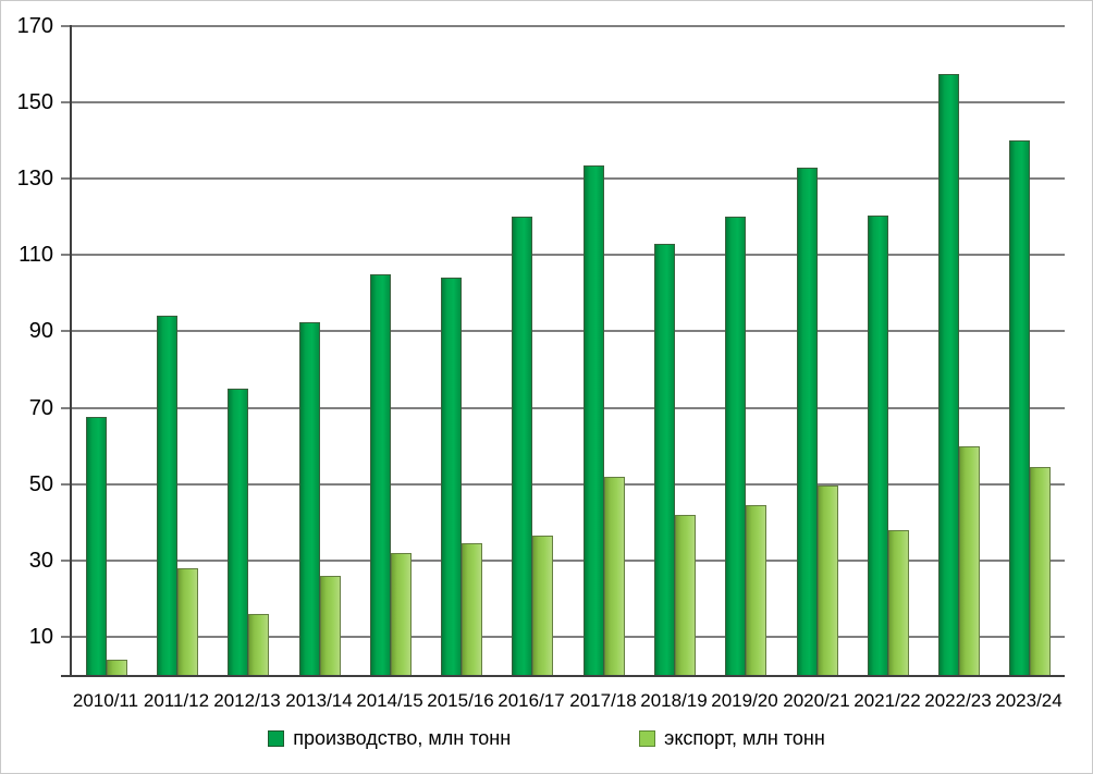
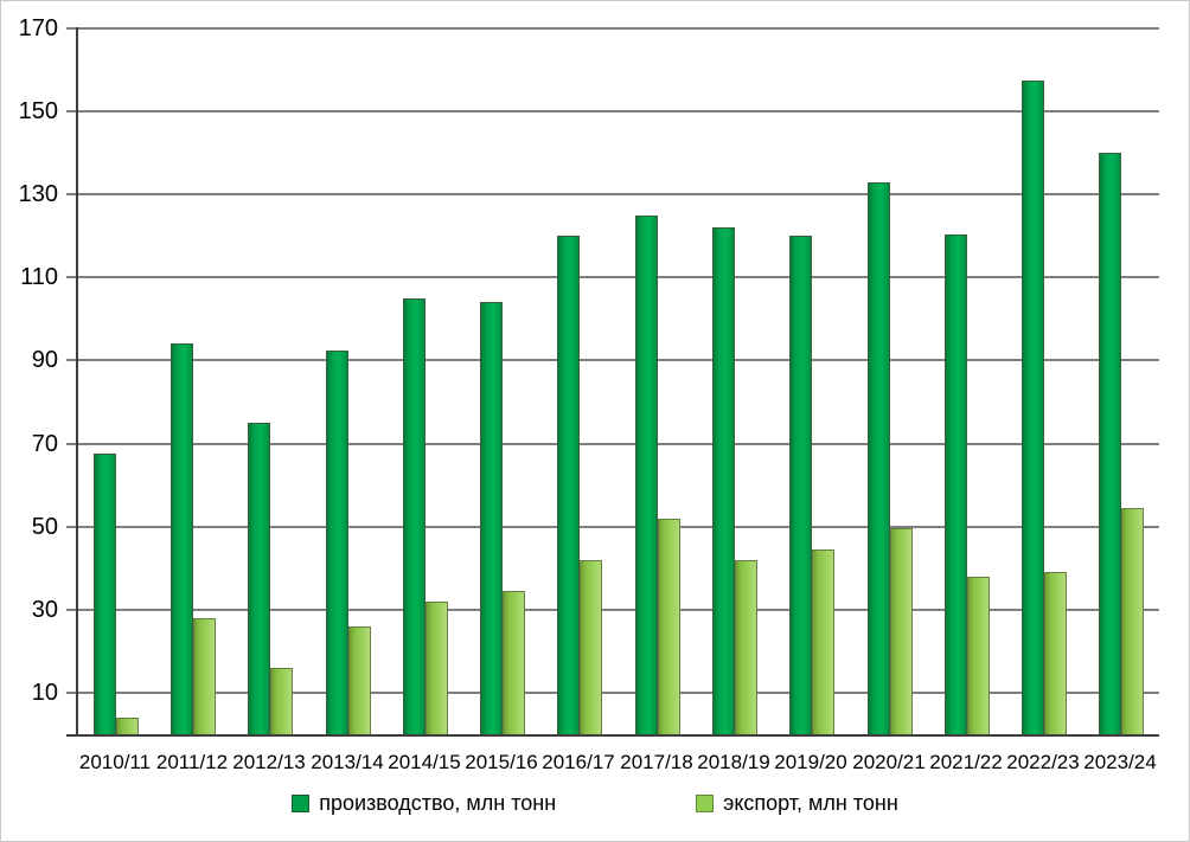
экспорт, млн тонн/2016/17: 36 -> 42
производство, млн тонн/2017/18: 134 -> 125
производство, млн тонн/2018/19: 113 -> 122
экспорт, млн тонн/2022/23: 60 -> 39
